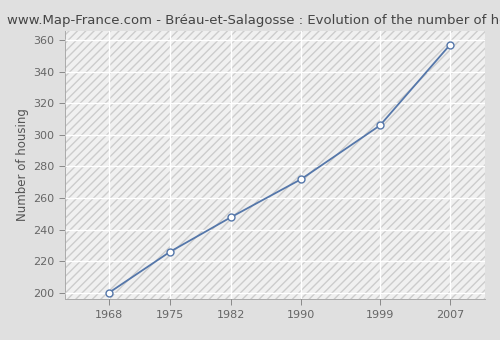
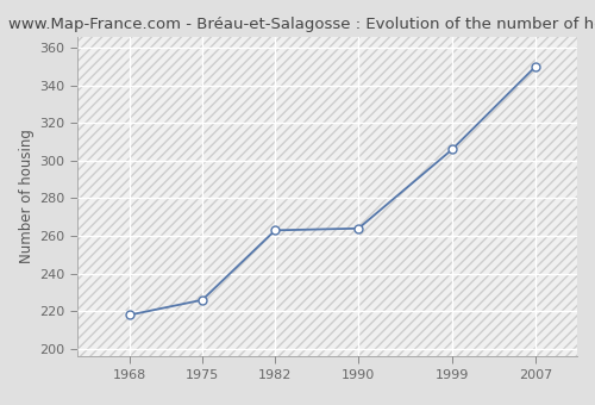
1968: 200 -> 218
1982: 248 -> 263
1990: 272 -> 264
2007: 357 -> 350
